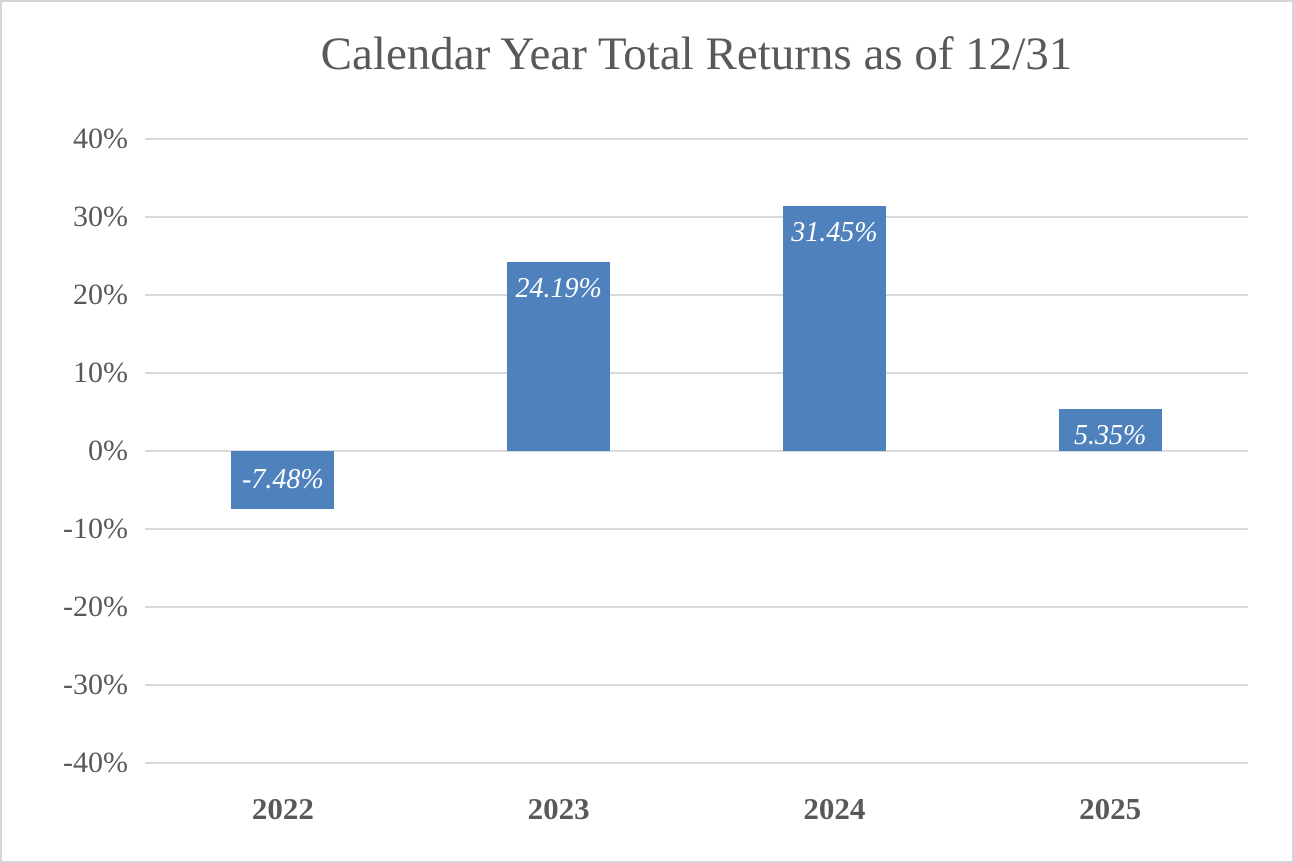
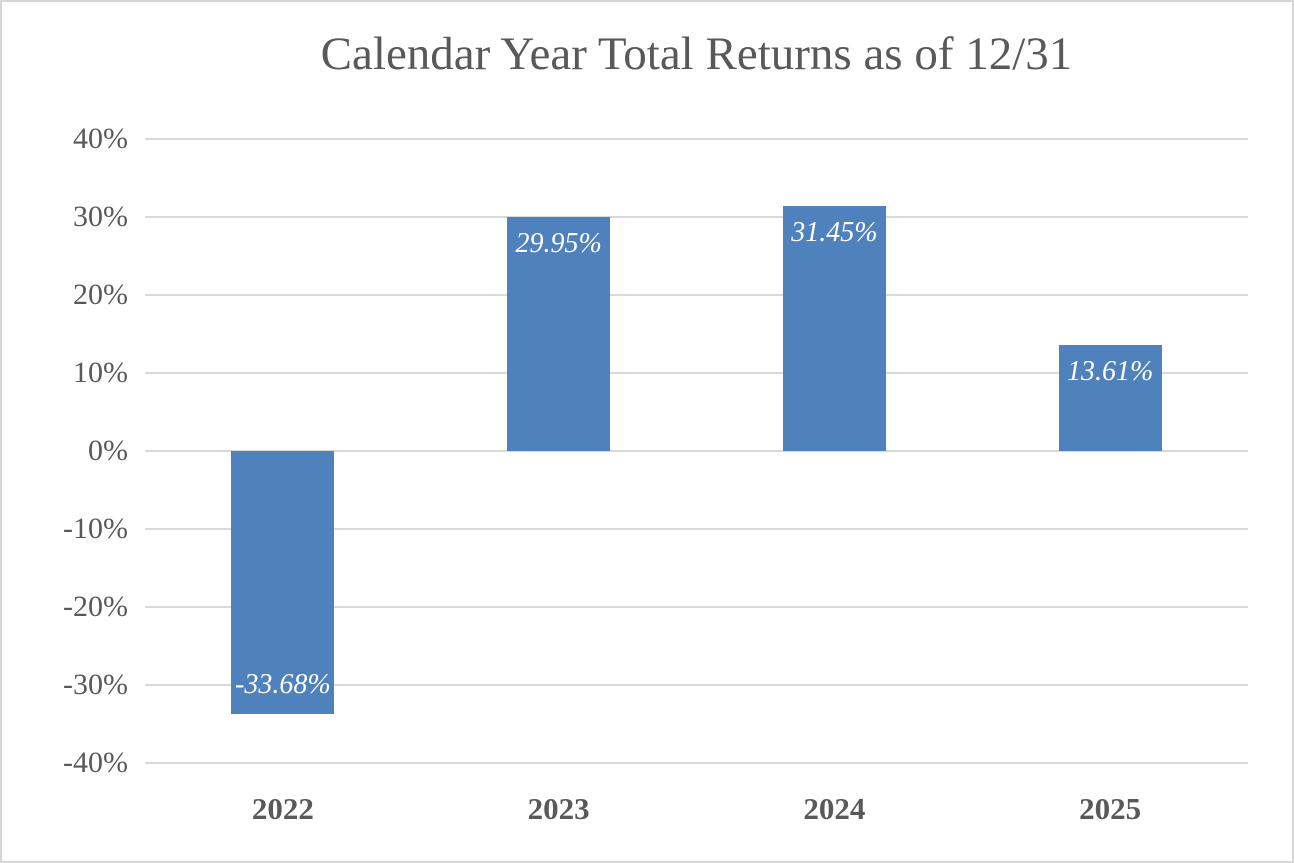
2022: -7.48% -> -33.68%
2023: 24.19% -> 29.95%
2025: 5.35% -> 13.61%
